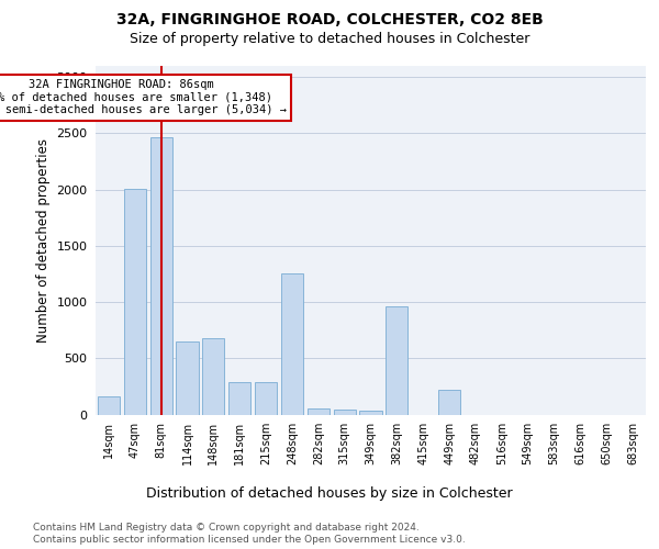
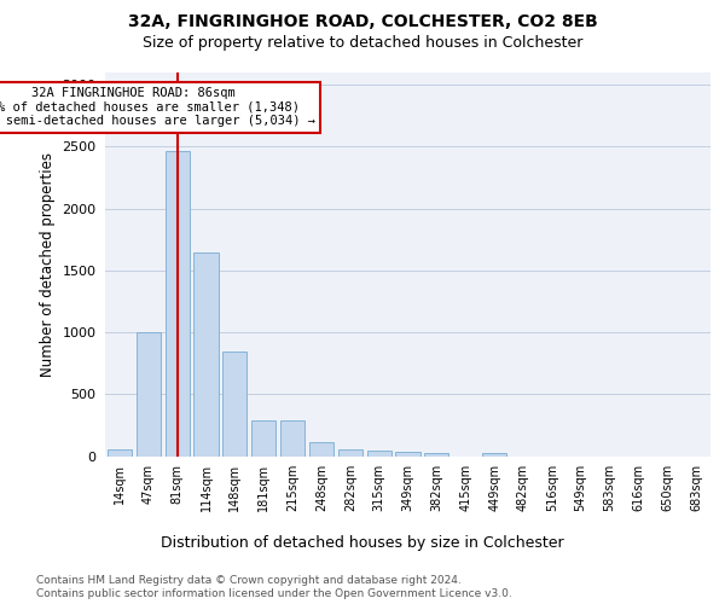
14sqm: 160 -> 60
47sqm: 2010 -> 1000
114sqm: 650 -> 1650
148sqm: 680 -> 840
248sqm: 1250 -> 120
382sqm: 960 -> 20
449sqm: 220 -> 20
